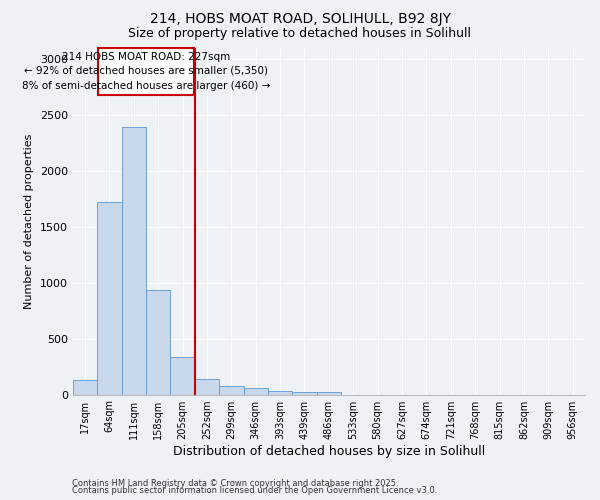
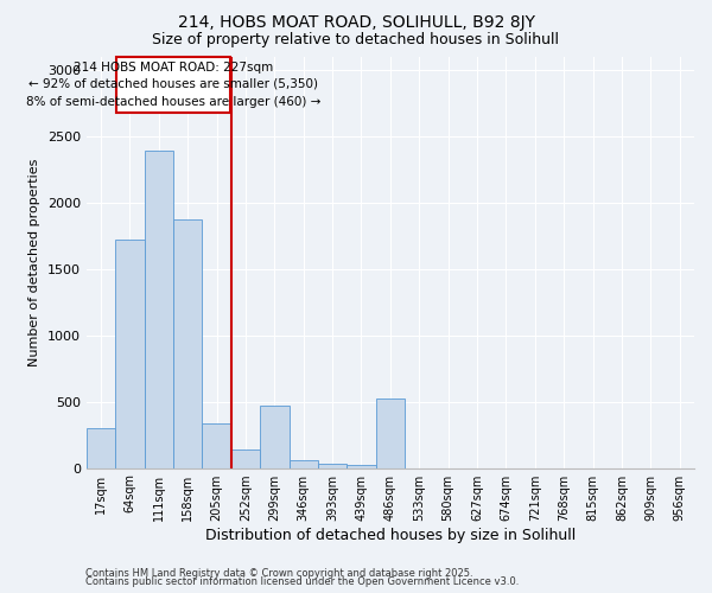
17sqm: 130 -> 300
158sqm: 930 -> 1870
299sqm: 80 -> 470
486sqm: 20 -> 520
